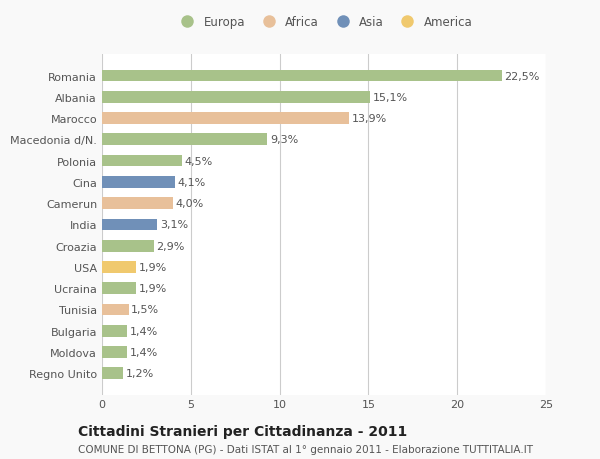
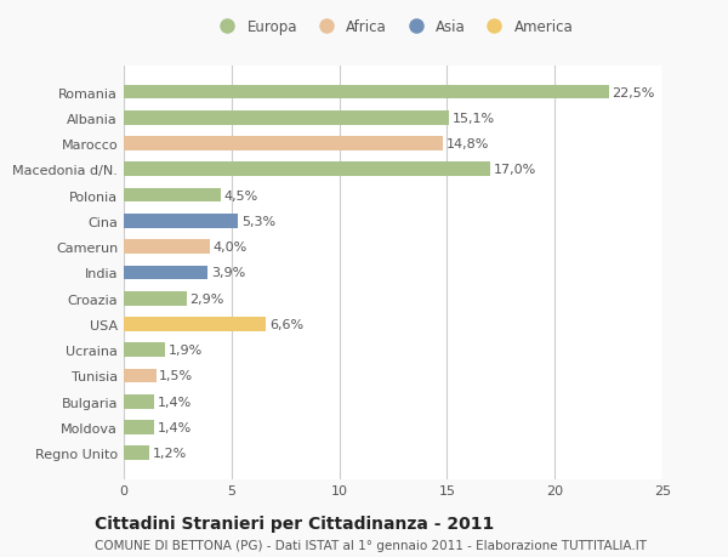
Marocco: 13,9% -> 14,8%
Macedonia d/N.: 9,3% -> 17,0%
Cina: 4,1% -> 5,3%
India: 3,1% -> 3,9%
USA: 1,9% -> 6,6%
